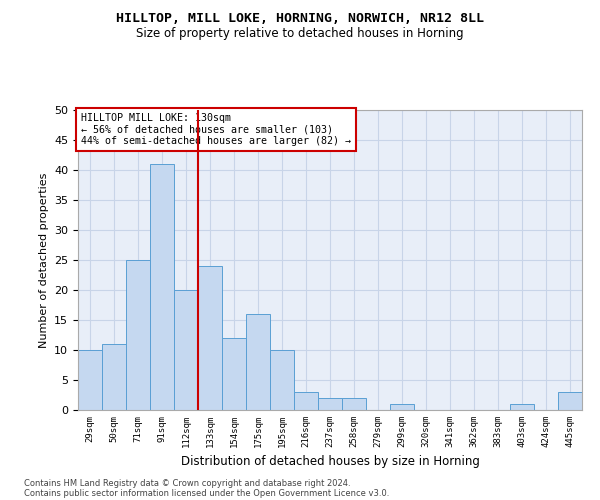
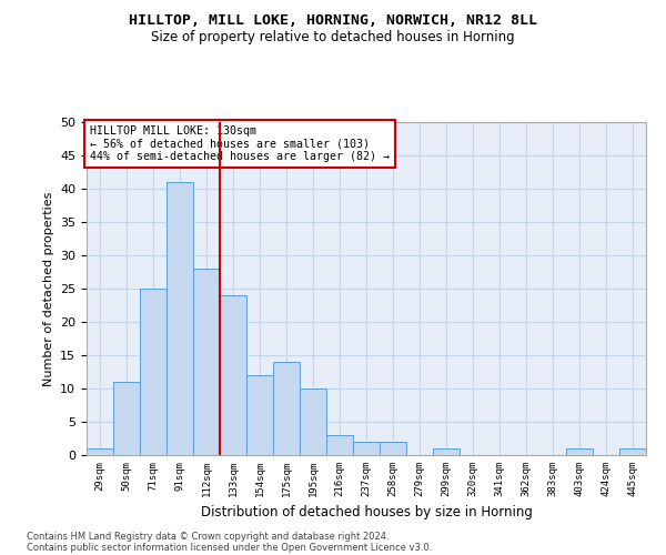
29sqm: 10 -> 1
112sqm: 20 -> 28
175sqm: 16 -> 14
445sqm: 3 -> 1
